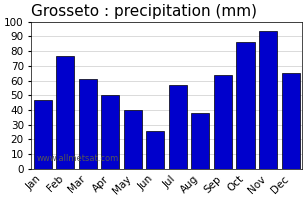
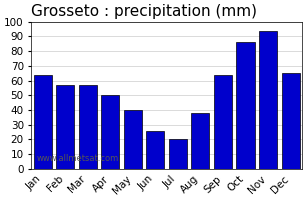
Jan: 47 -> 64
Feb: 77 -> 57
Mar: 61 -> 57
Jul: 57 -> 20
